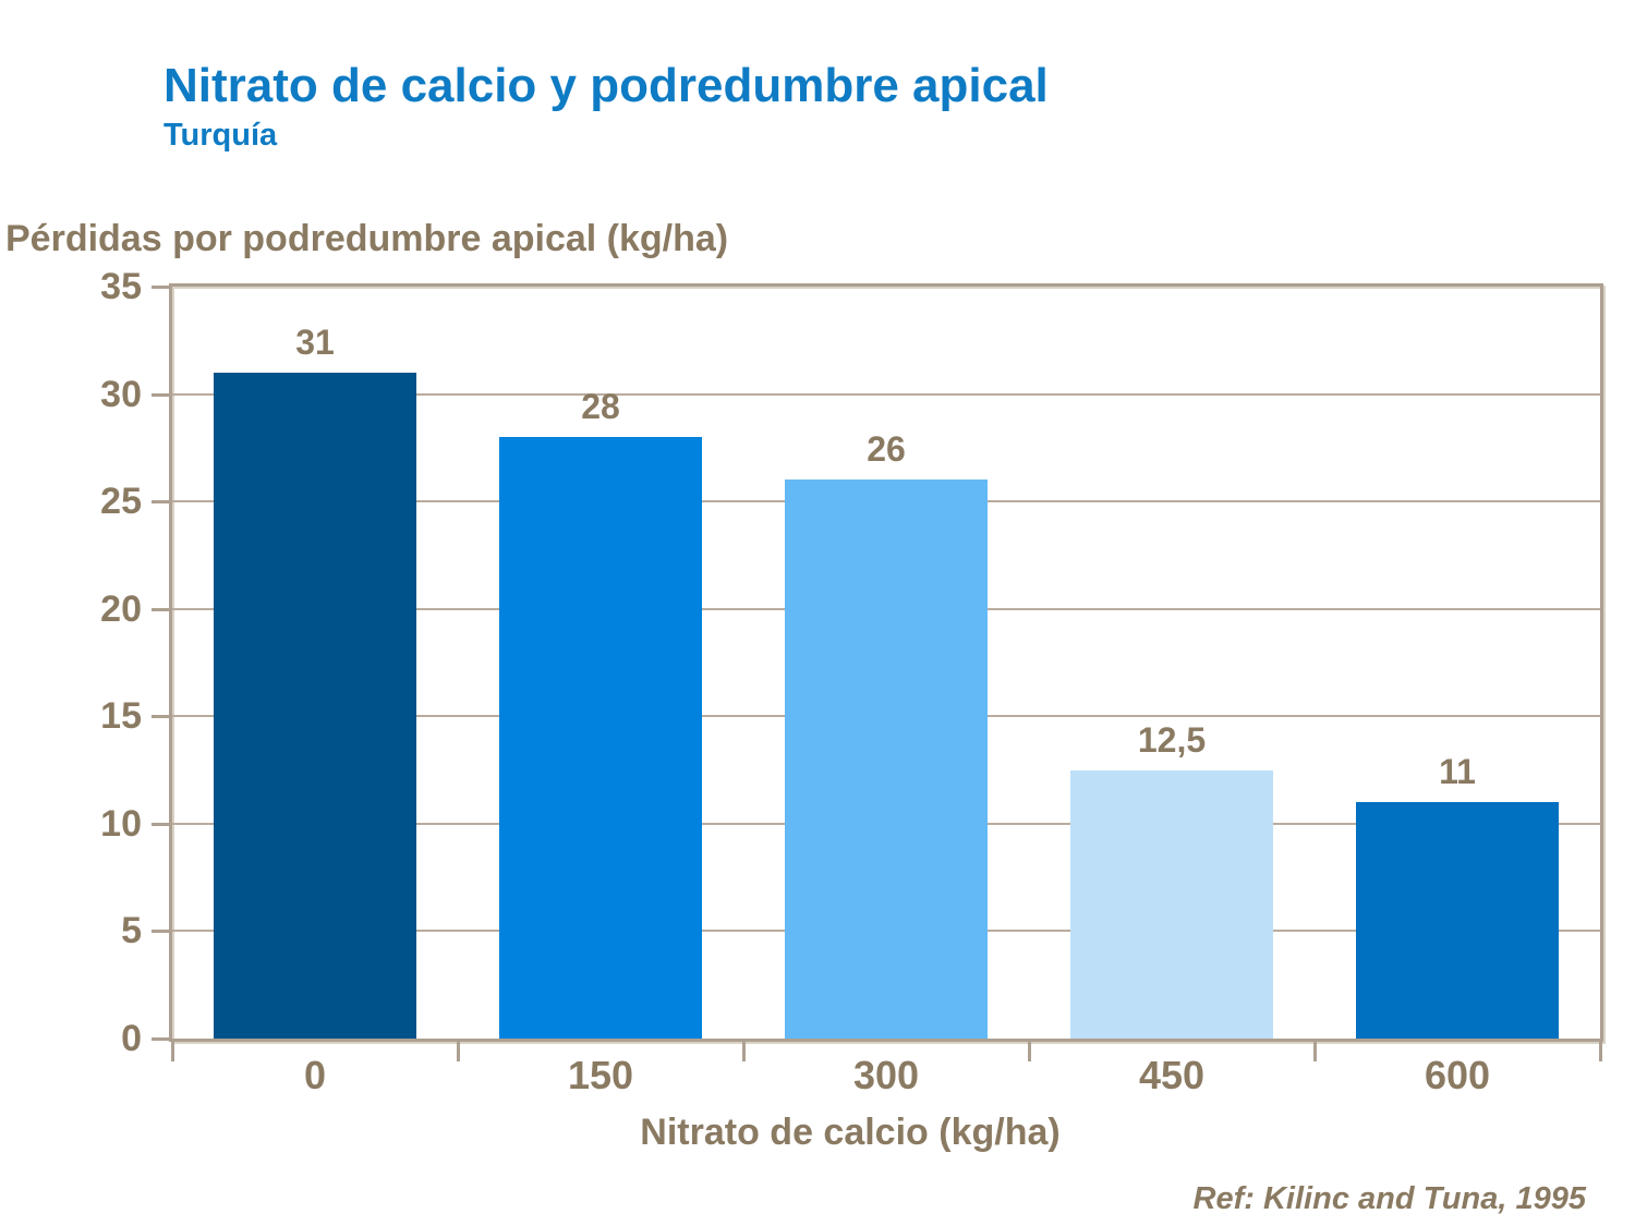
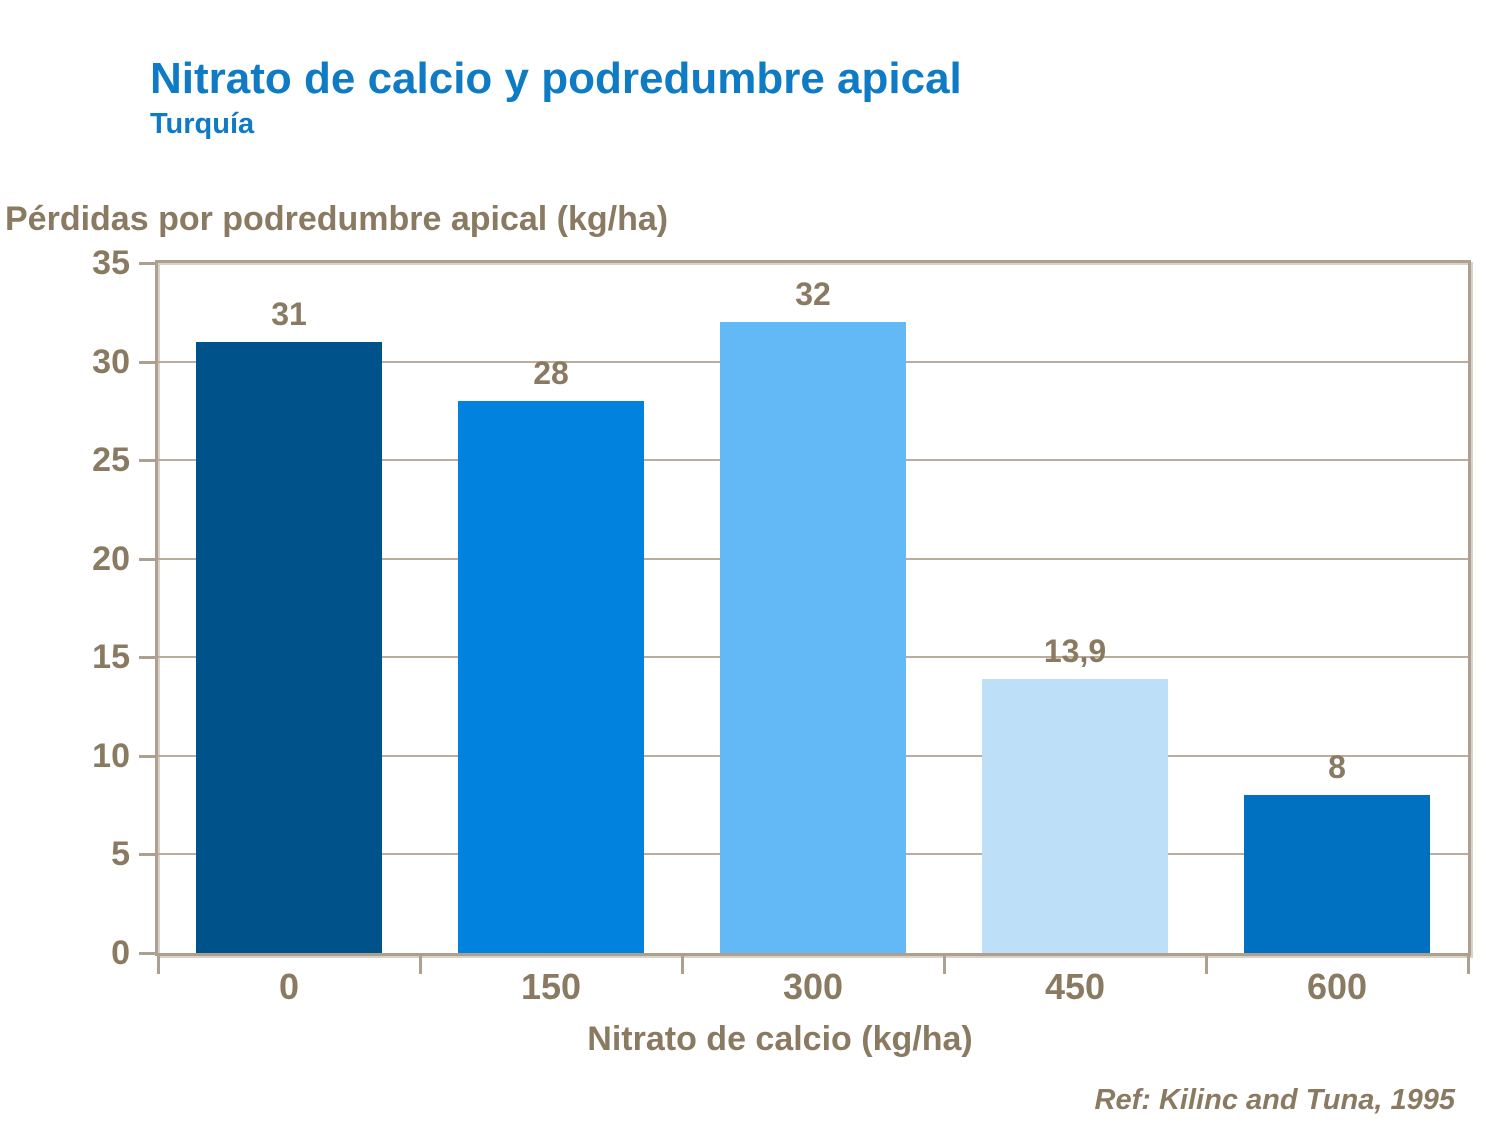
300: 26 -> 32
450: 12,5 -> 13,9
600: 11 -> 8
